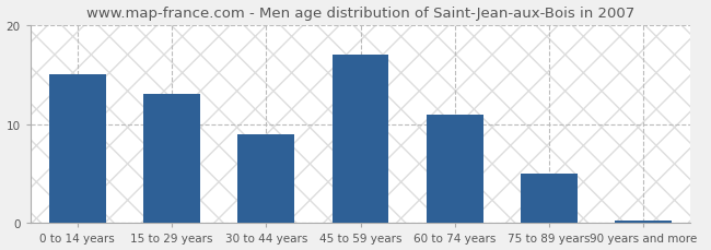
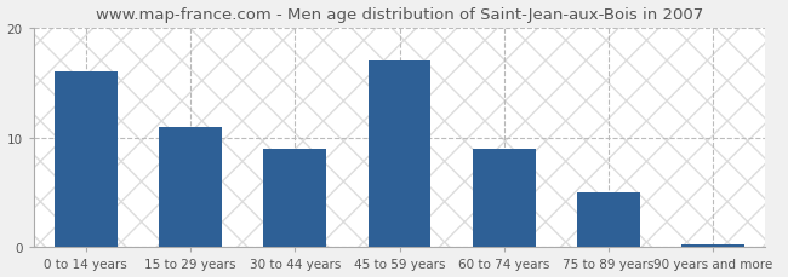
0 to 14 years: 15.0 -> 16.0
15 to 29 years: 13.0 -> 11.0
60 to 74 years: 11.0 -> 9.0
